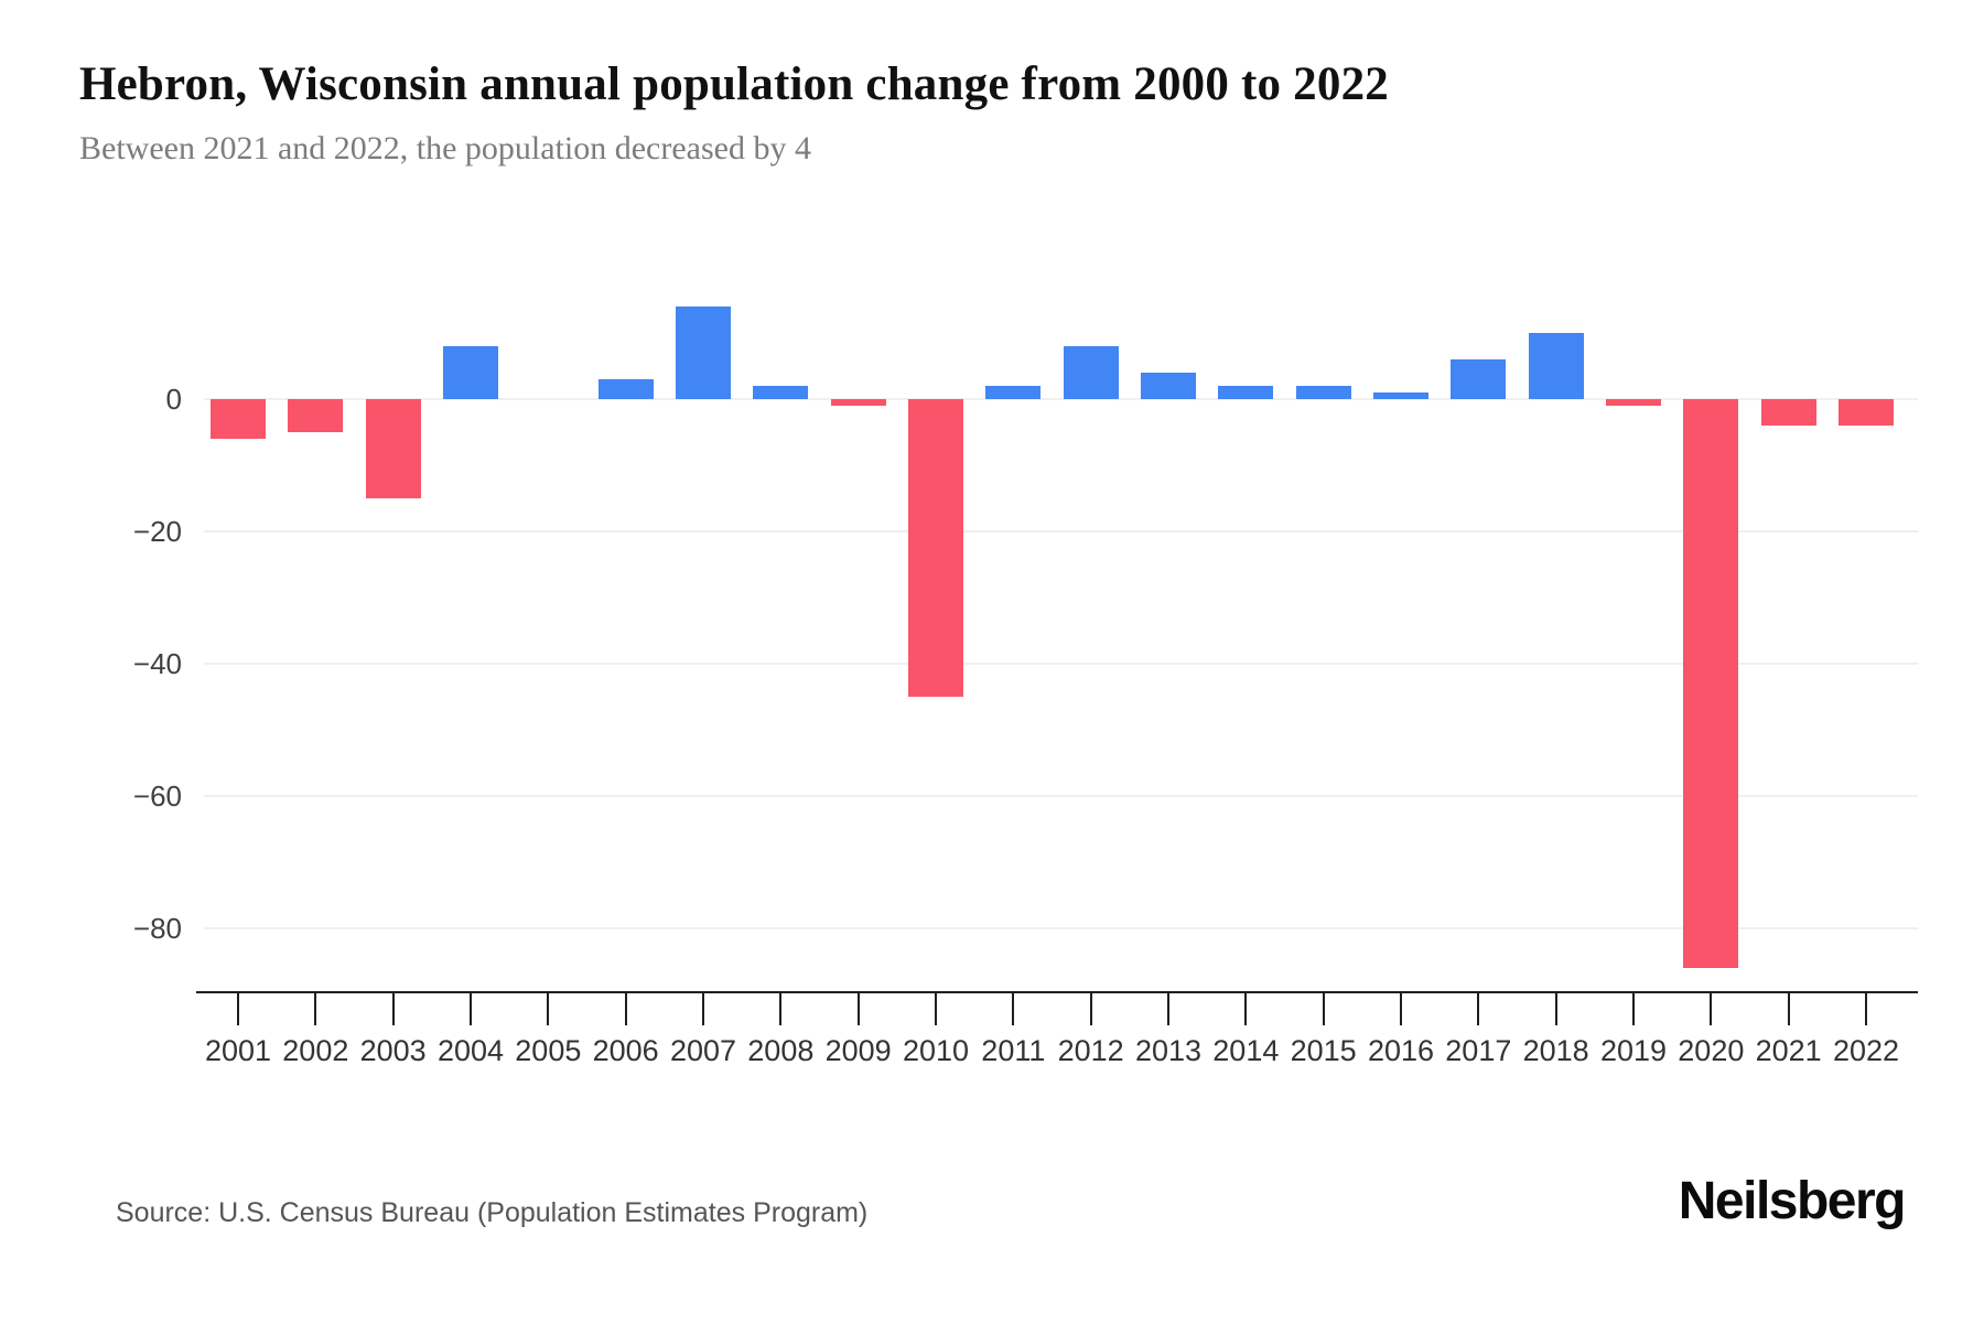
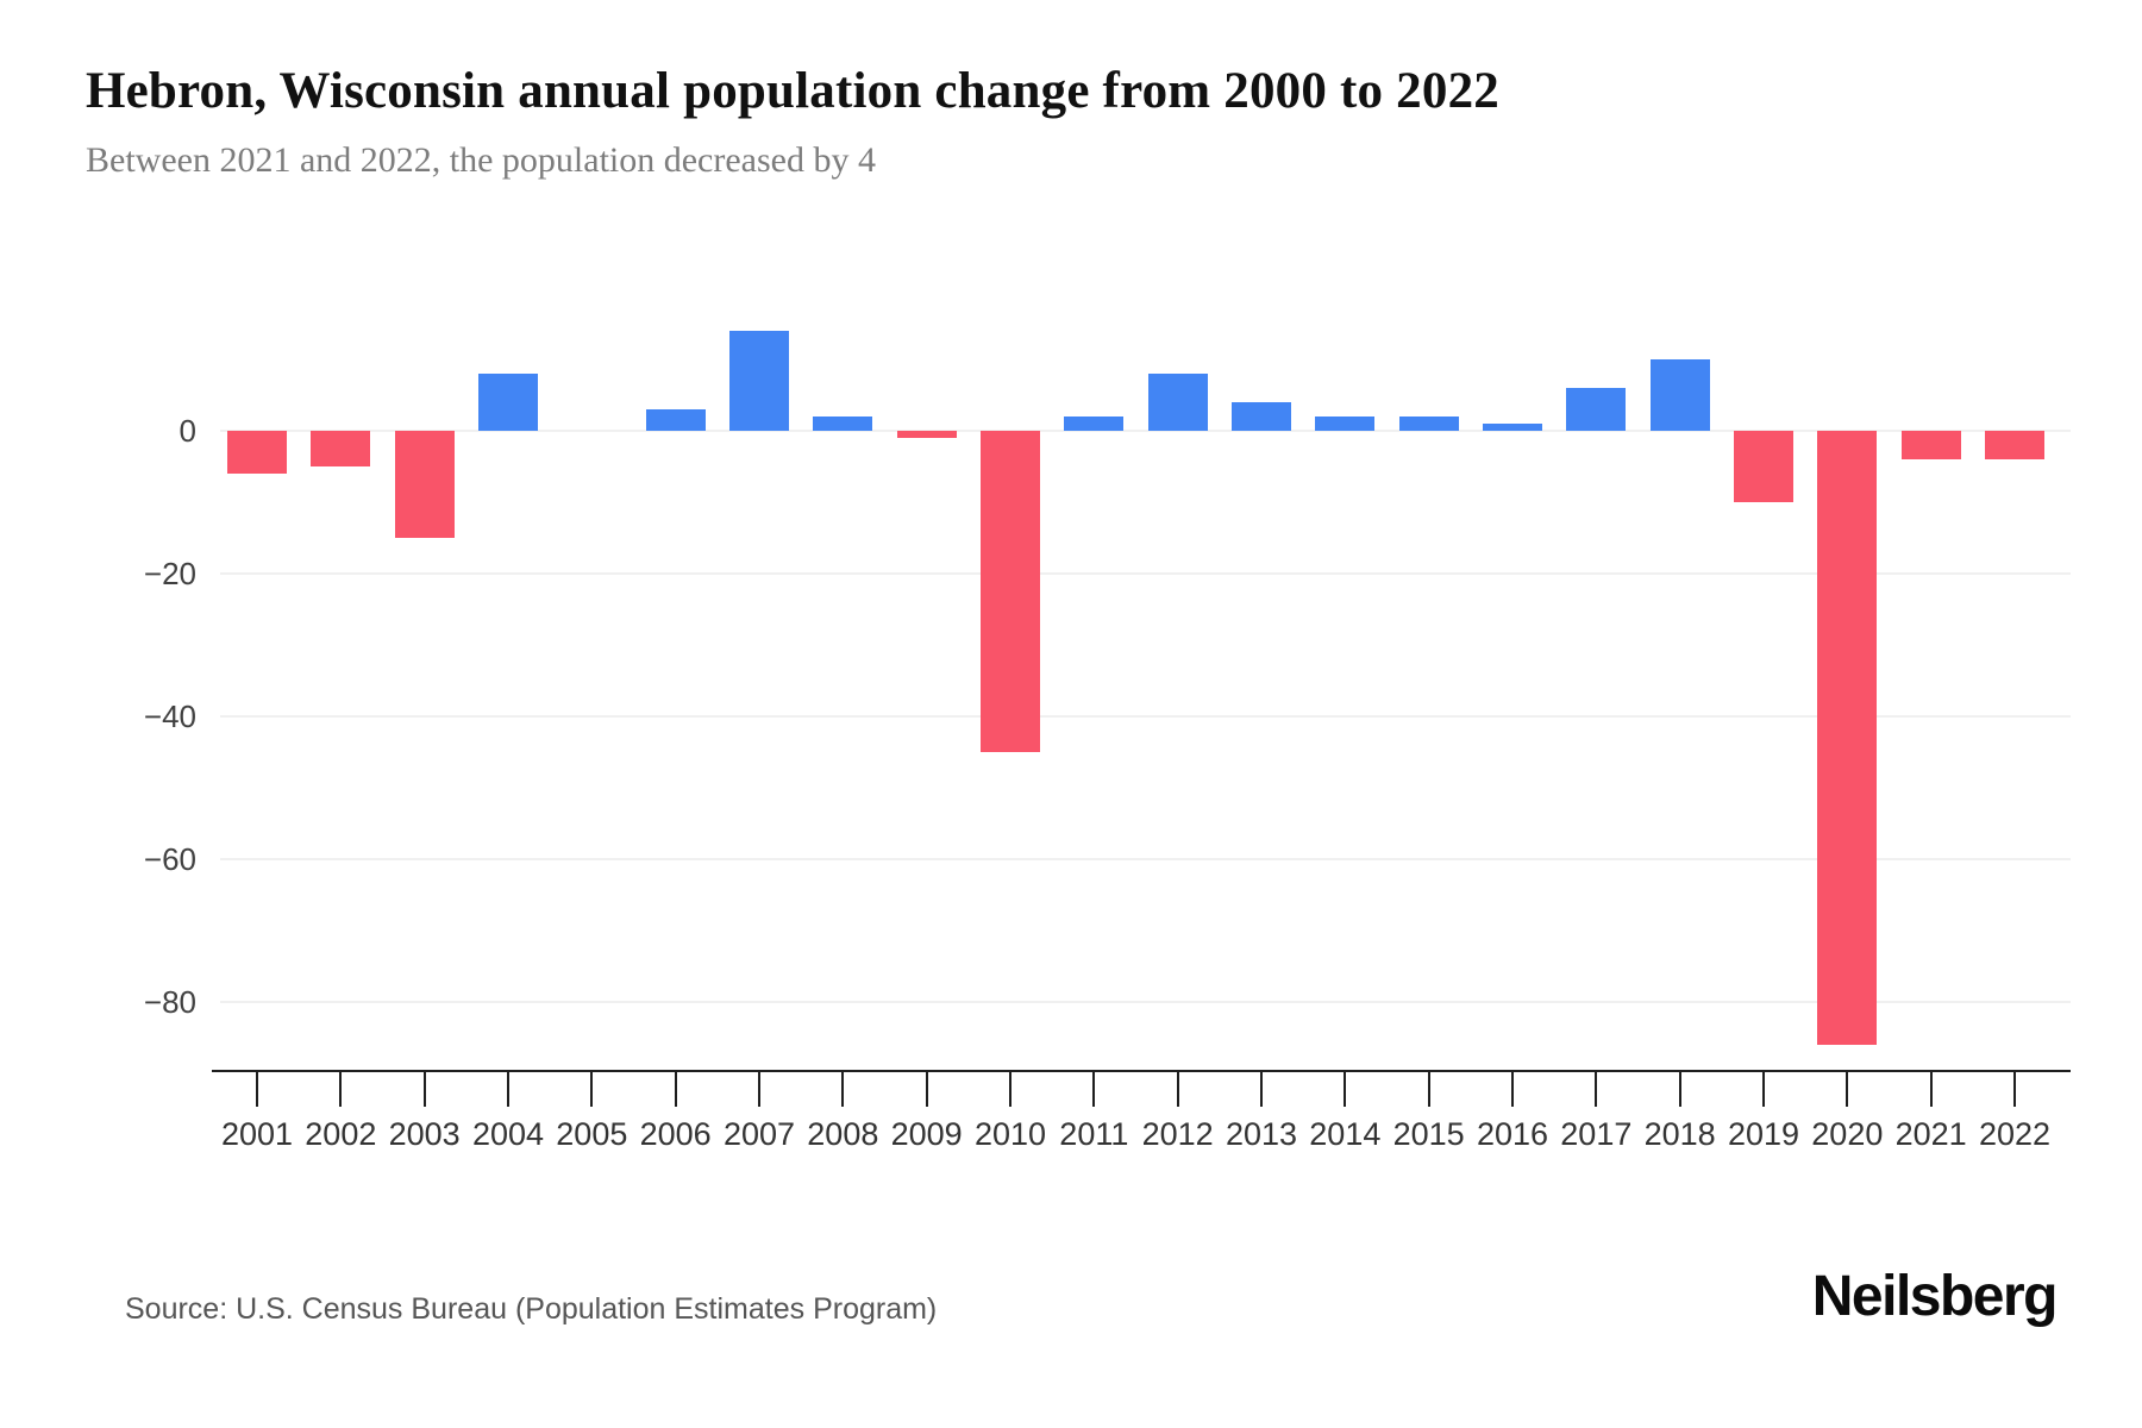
2019: -1 -> -10
